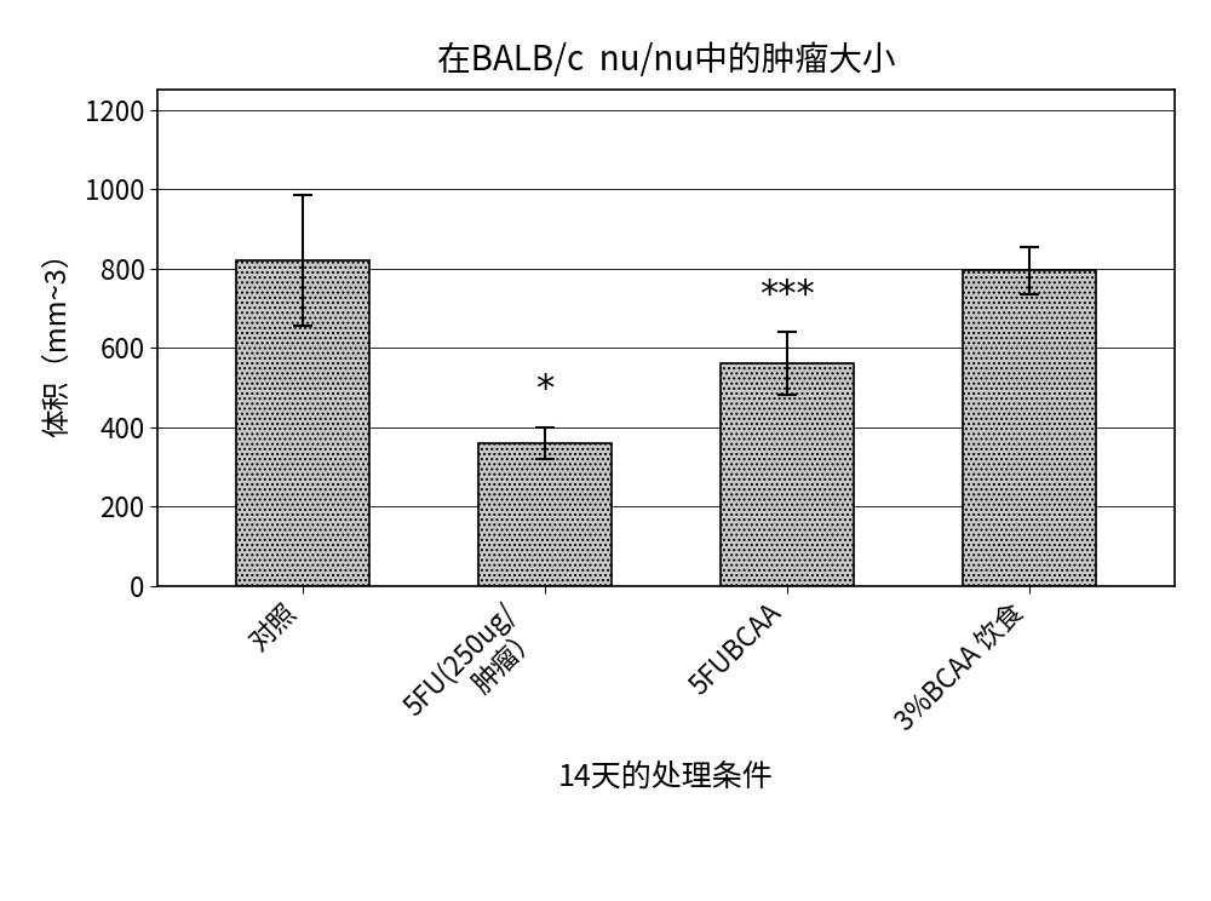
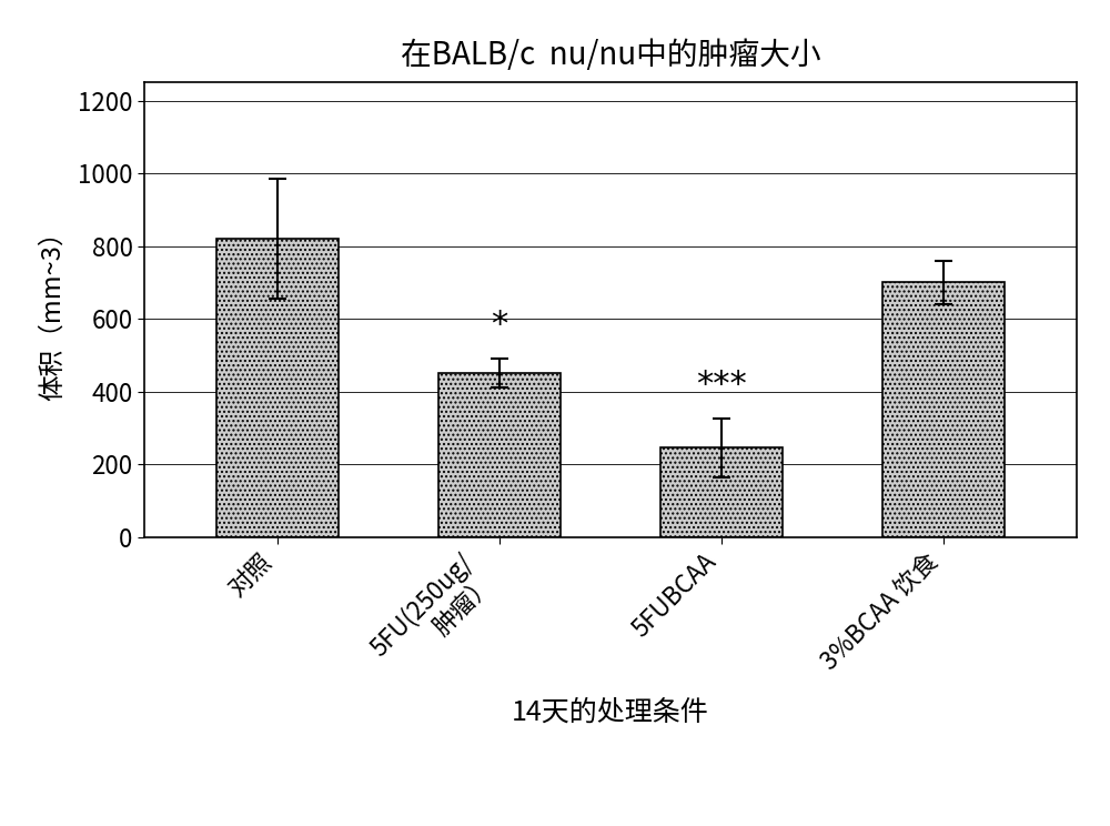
5FU(250ug/ 肿瘤）: 360 -> 450
5FUBCAA: 560 -> 245
3%BCAA 饮食: 795 -> 700
